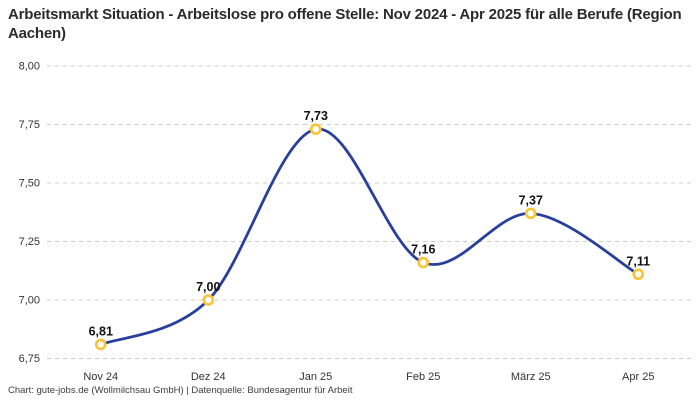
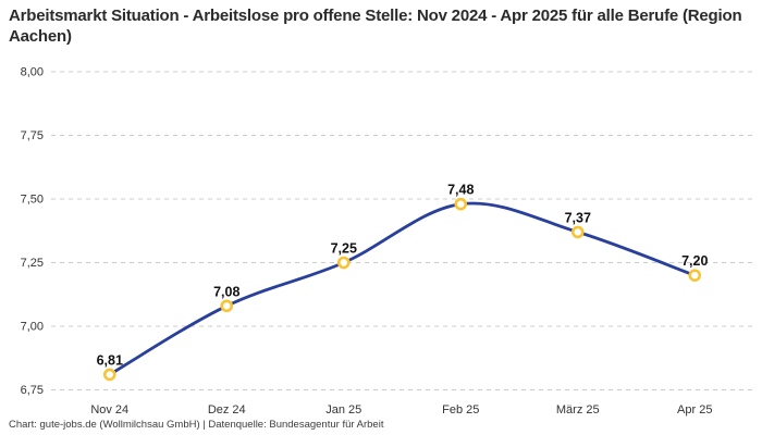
Dez 24: 7,00 -> 7,08
Jan 25: 7,73 -> 7,25
Feb 25: 7,16 -> 7,48
Apr 25: 7,11 -> 7,20
